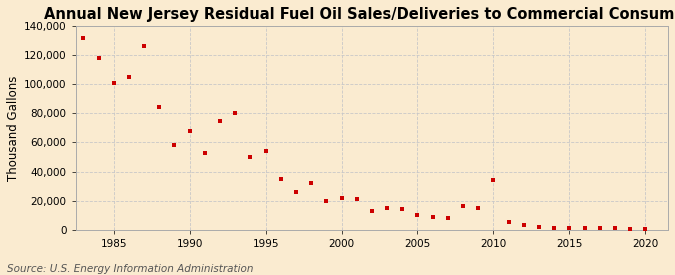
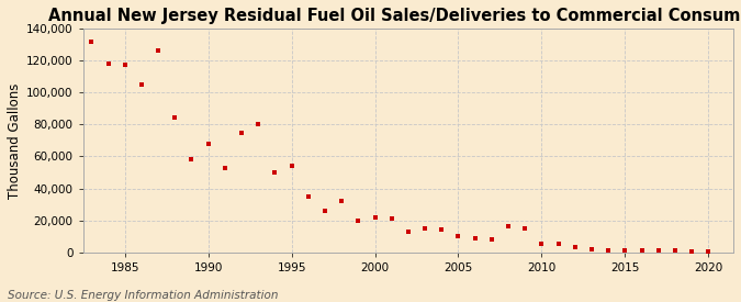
1985: 101,000 -> 117,000
2010: 34,000 -> 5,000
